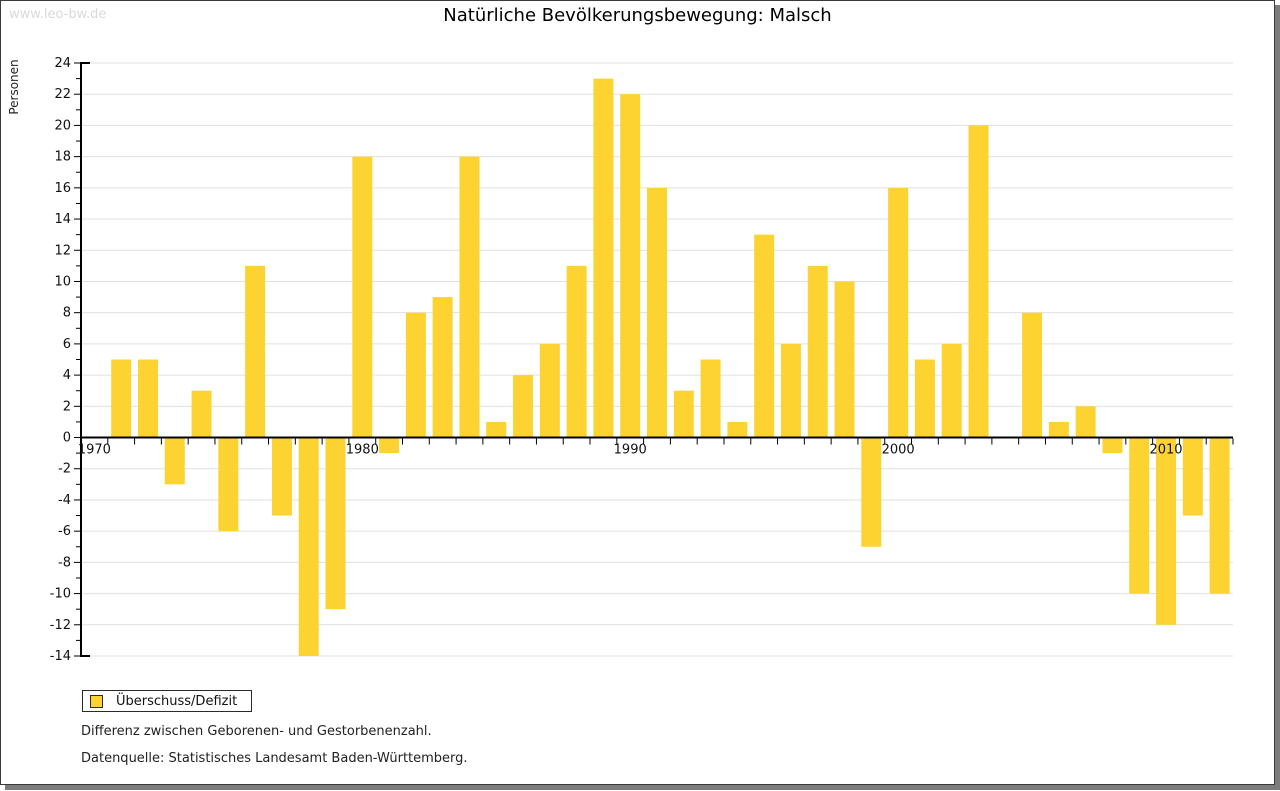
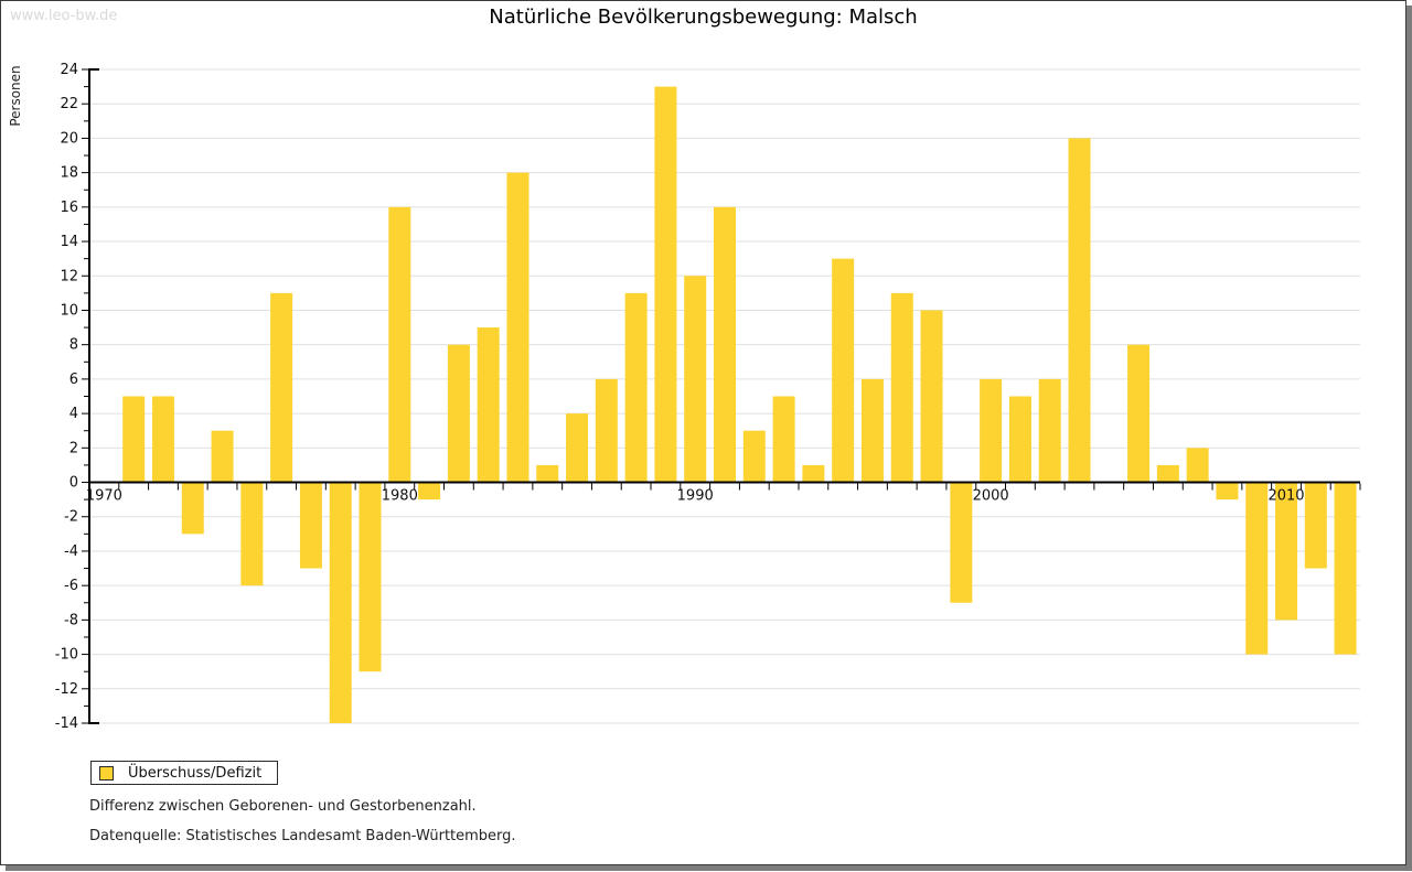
1980: 18 -> 16
1990: 22 -> 12
2000: 16 -> 6
2010: -12 -> -8
